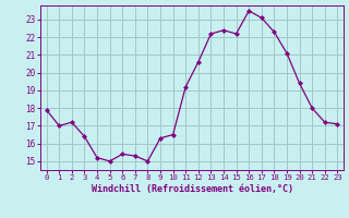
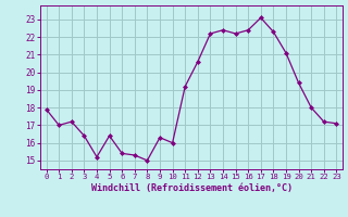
5: 15.0 -> 16.4
10: 16.5 -> 16.0
16: 23.5 -> 22.4
